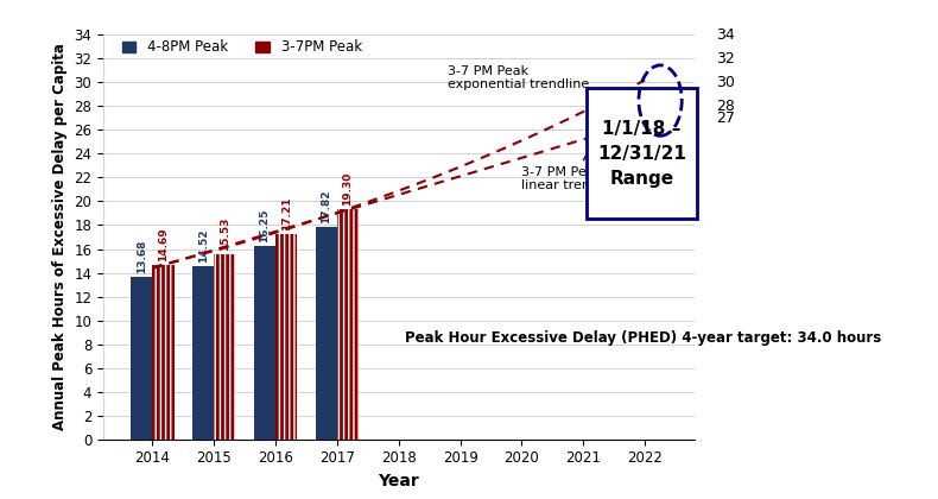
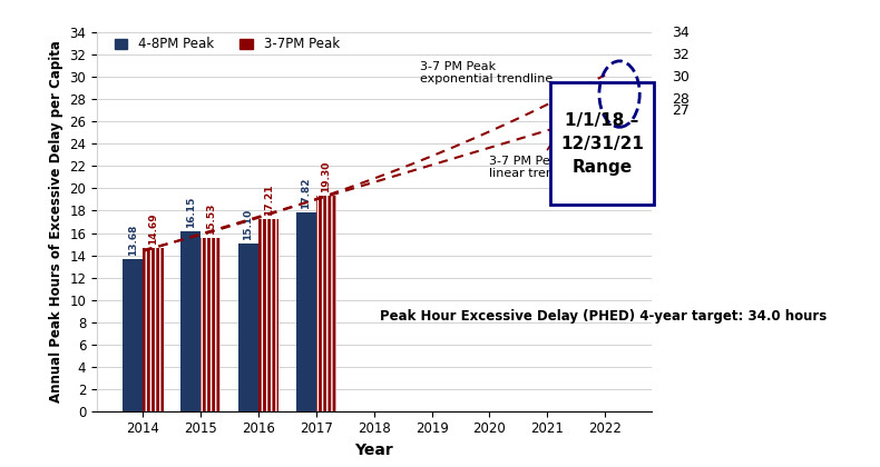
4-8PM Peak/2015: 14.52 -> 16.15
4-8PM Peak/2016: 16.25 -> 15.10
